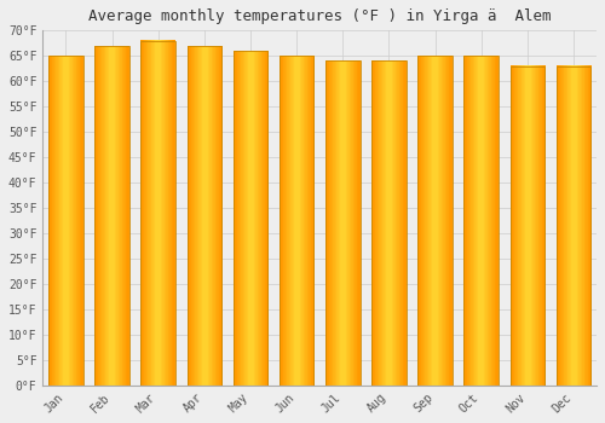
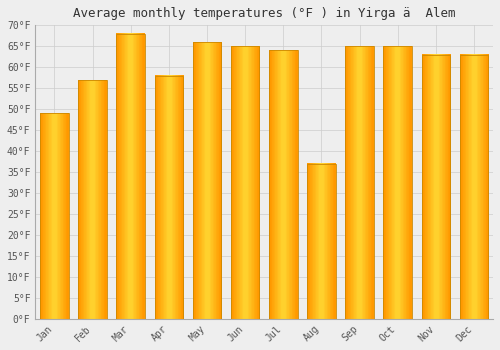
Jan: 65°F -> 49°F
Feb: 67°F -> 57°F
Apr: 67°F -> 58°F
Aug: 64°F -> 37°F
